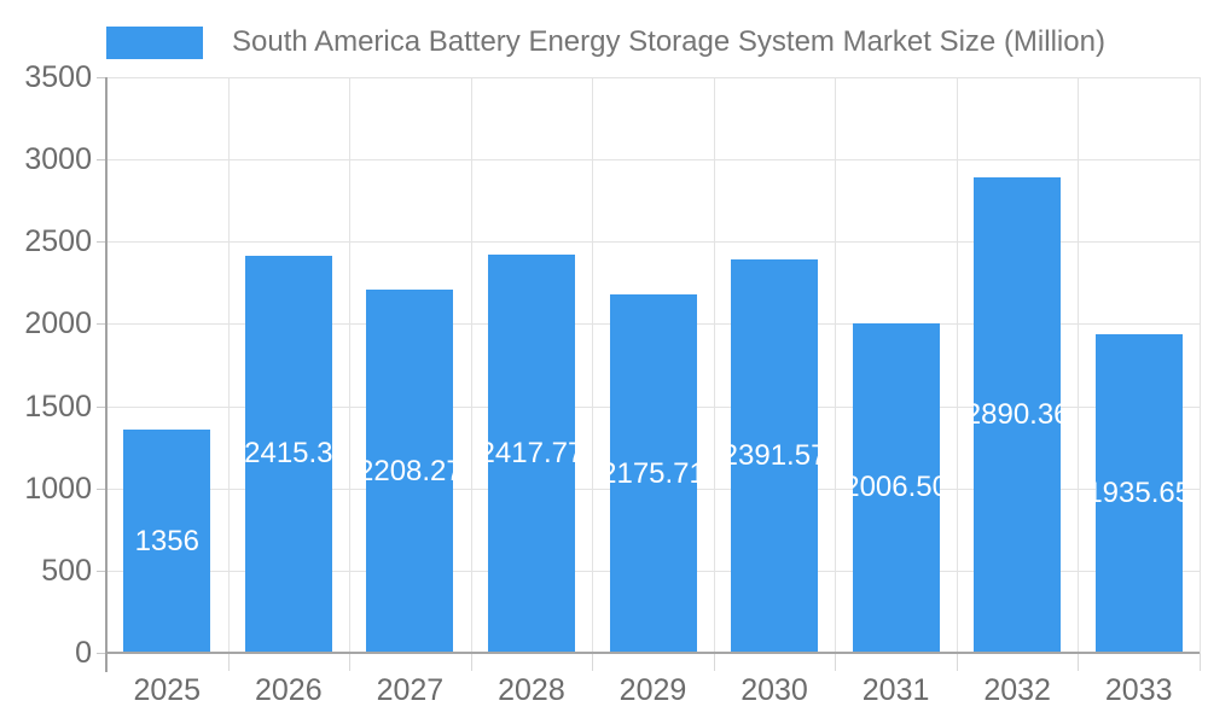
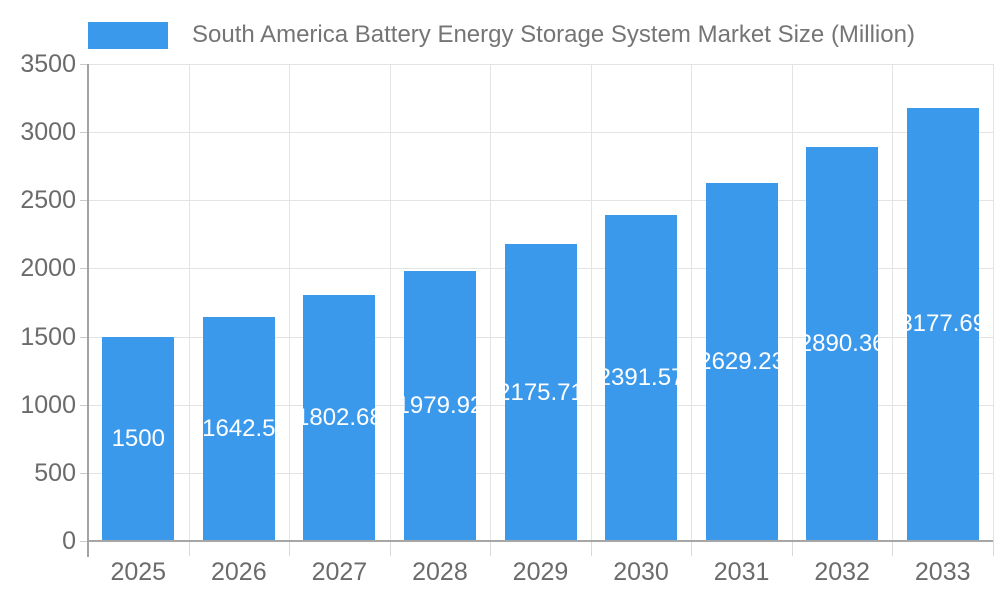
2025: 1356 -> 1500
2026: 2415.3 -> 1642.5
2027: 2208.27 -> 1802.68
2028: 2417.77 -> 1979.92
2031: 2006.50 -> 2629.23
2033: 1935.65 -> 3177.69
